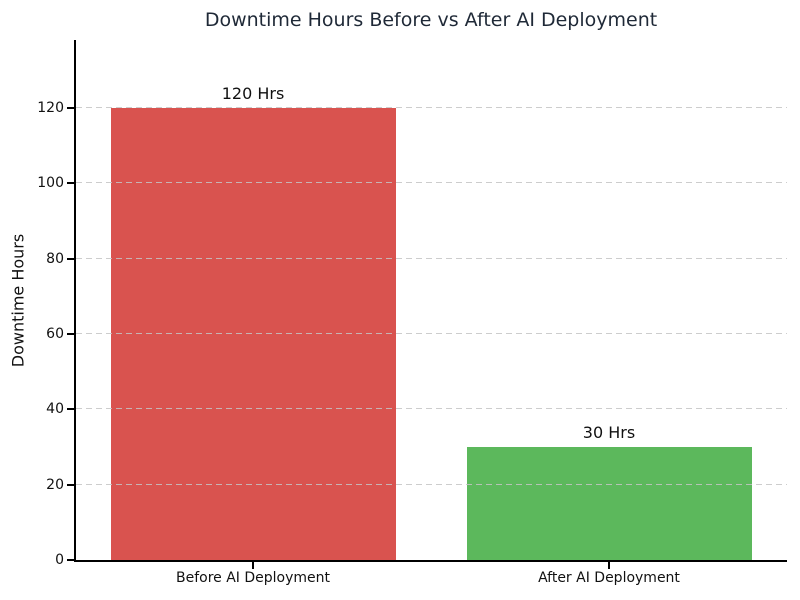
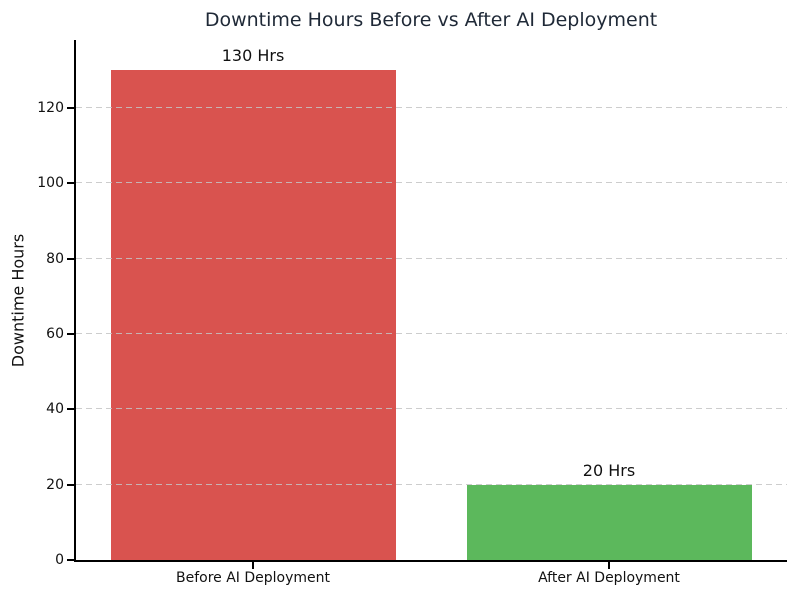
Before AI Deployment: 120 -> 130
After AI Deployment: 30 -> 20
